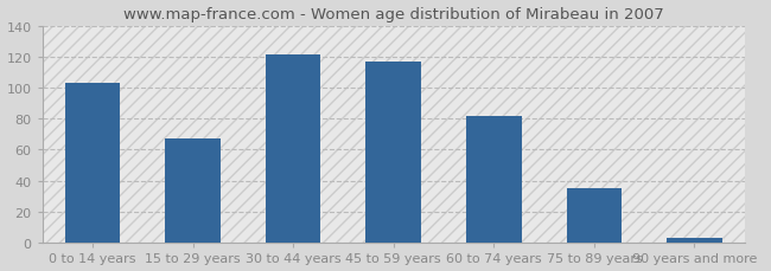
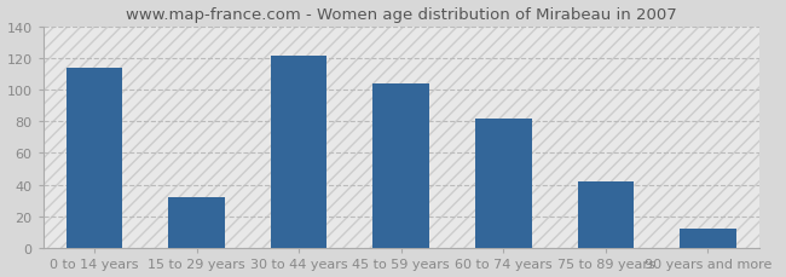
0 to 14 years: 103 -> 114
15 to 29 years: 67 -> 32
45 to 59 years: 117 -> 104
75 to 89 years: 35 -> 42
90 years and more: 3 -> 12
